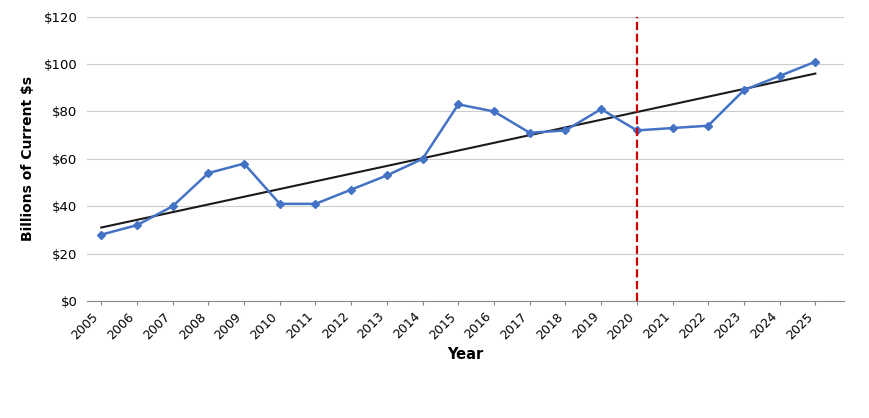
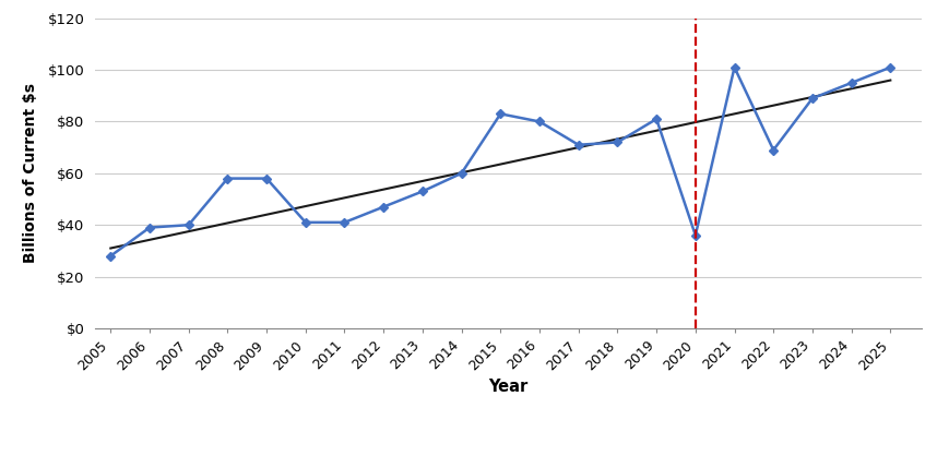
2006: $32 -> $39
2008: $54 -> $58
2020: $72 -> $36
2021: $73 -> $101
2022: $74 -> $69
